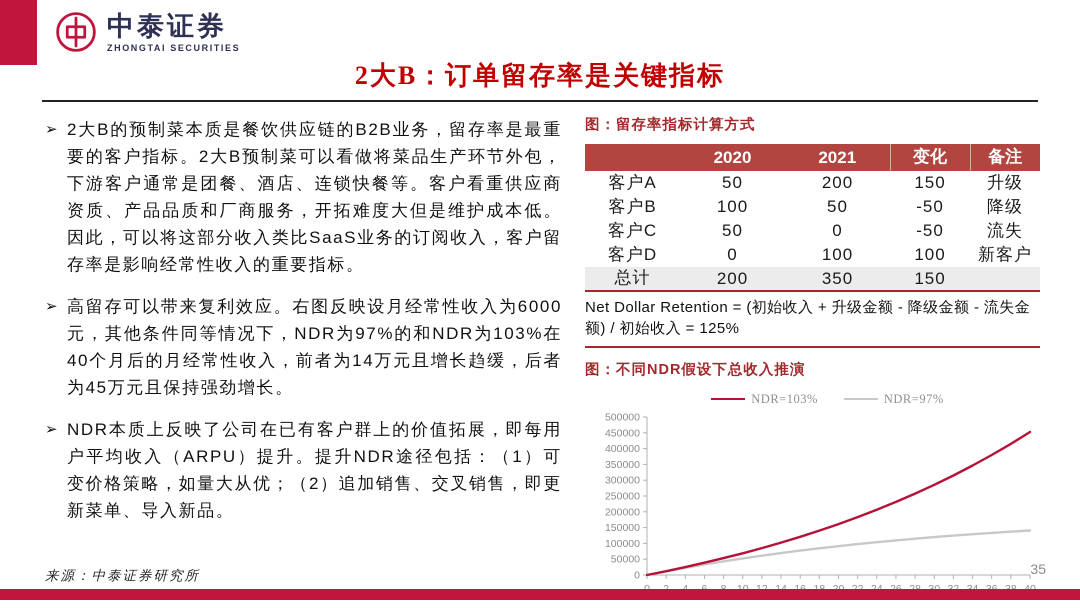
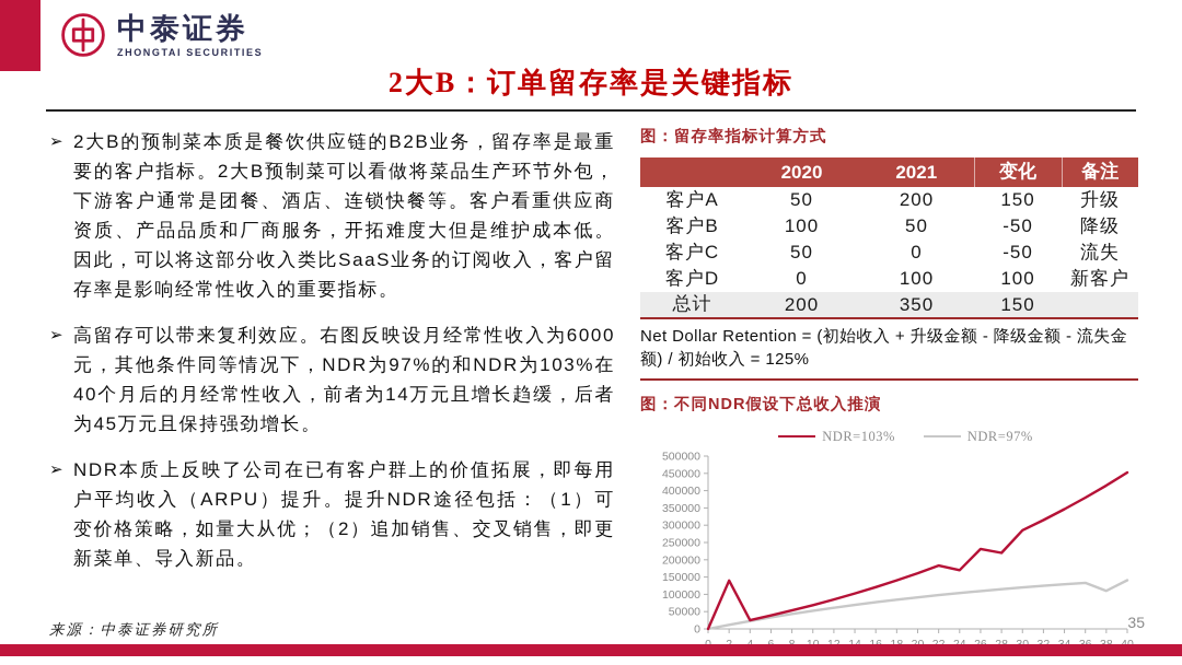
NDR=103%/2: 10000 -> 140000
NDR=103%/24: 210000 -> 170000
NDR=103%/28: 260000 -> 220000
NDR=97%/38: 140000 -> 110000
